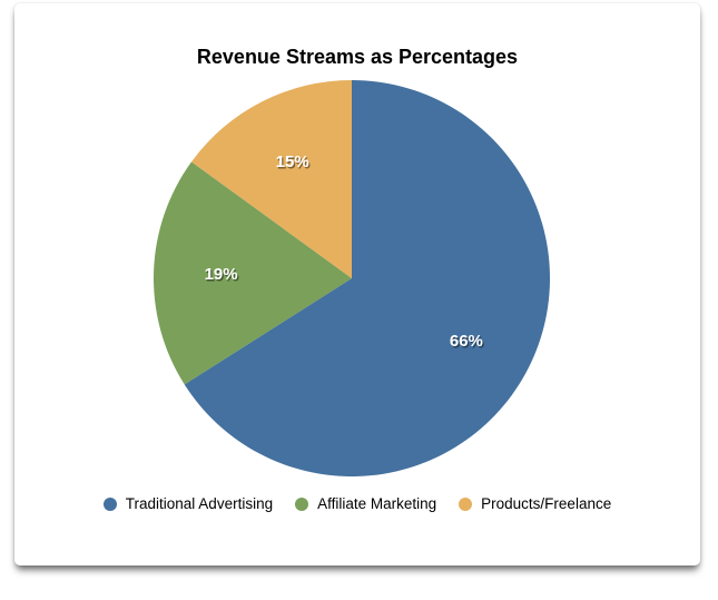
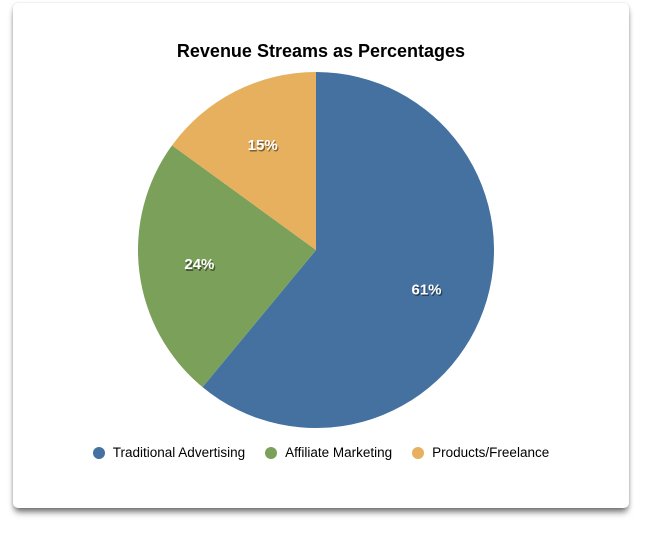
Traditional Advertising: 66% -> 61%
Affiliate Marketing: 19% -> 24%
